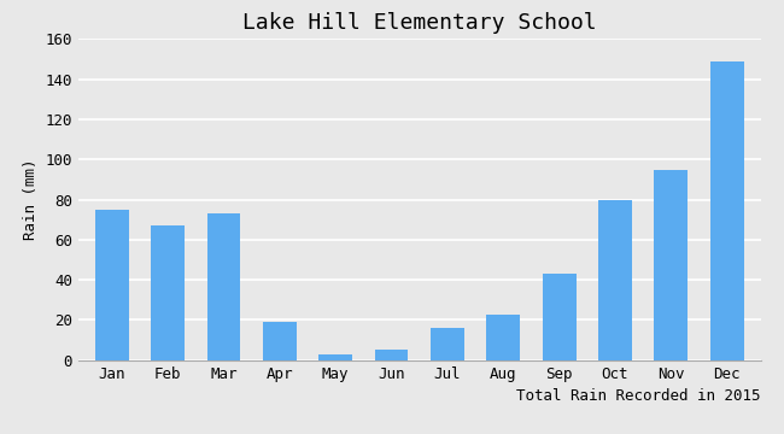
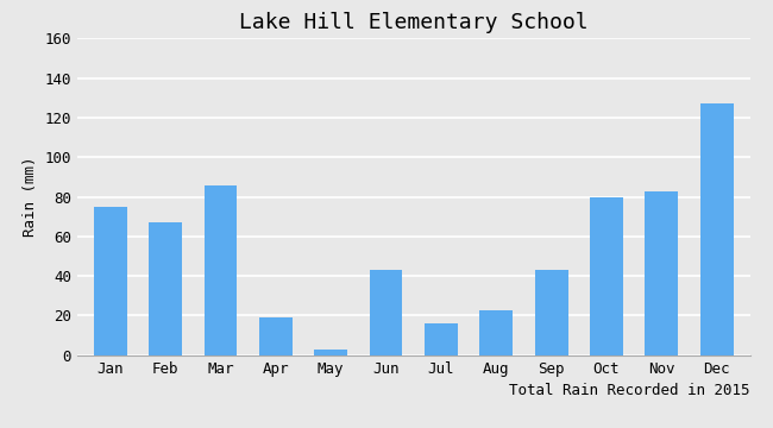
Mar: 73 -> 86
Jun: 5 -> 43
Nov: 95 -> 83
Dec: 149 -> 127
